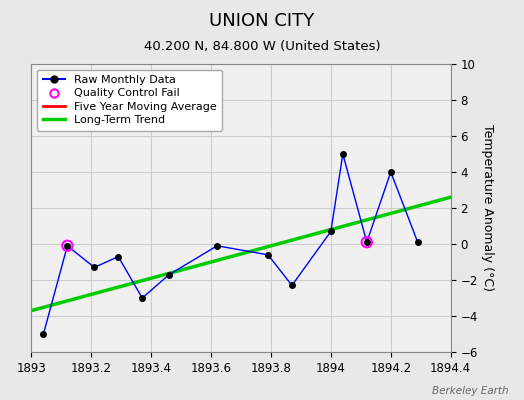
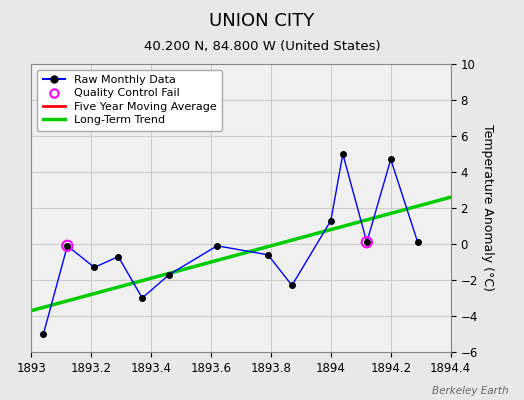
Raw Monthly Data/1894: 0.7 -> 1.3
Raw Monthly Data/1894.2: 4.0 -> 4.7
